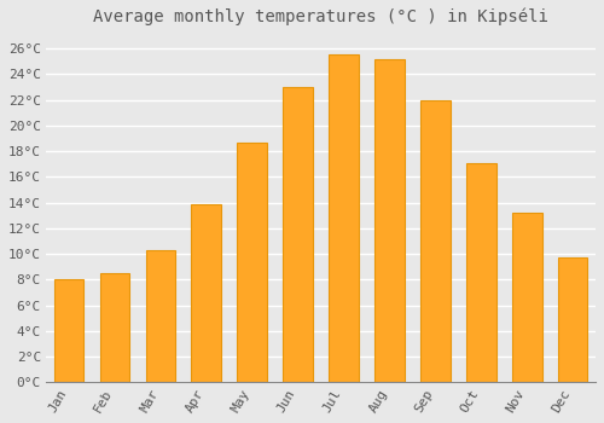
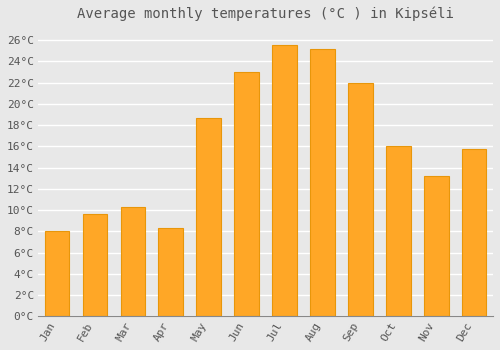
Feb: 8.5°C -> 9.6°C
Apr: 13.9°C -> 8.3°C
Oct: 17.1°C -> 16.0°C
Dec: 9.7°C -> 15.8°C
